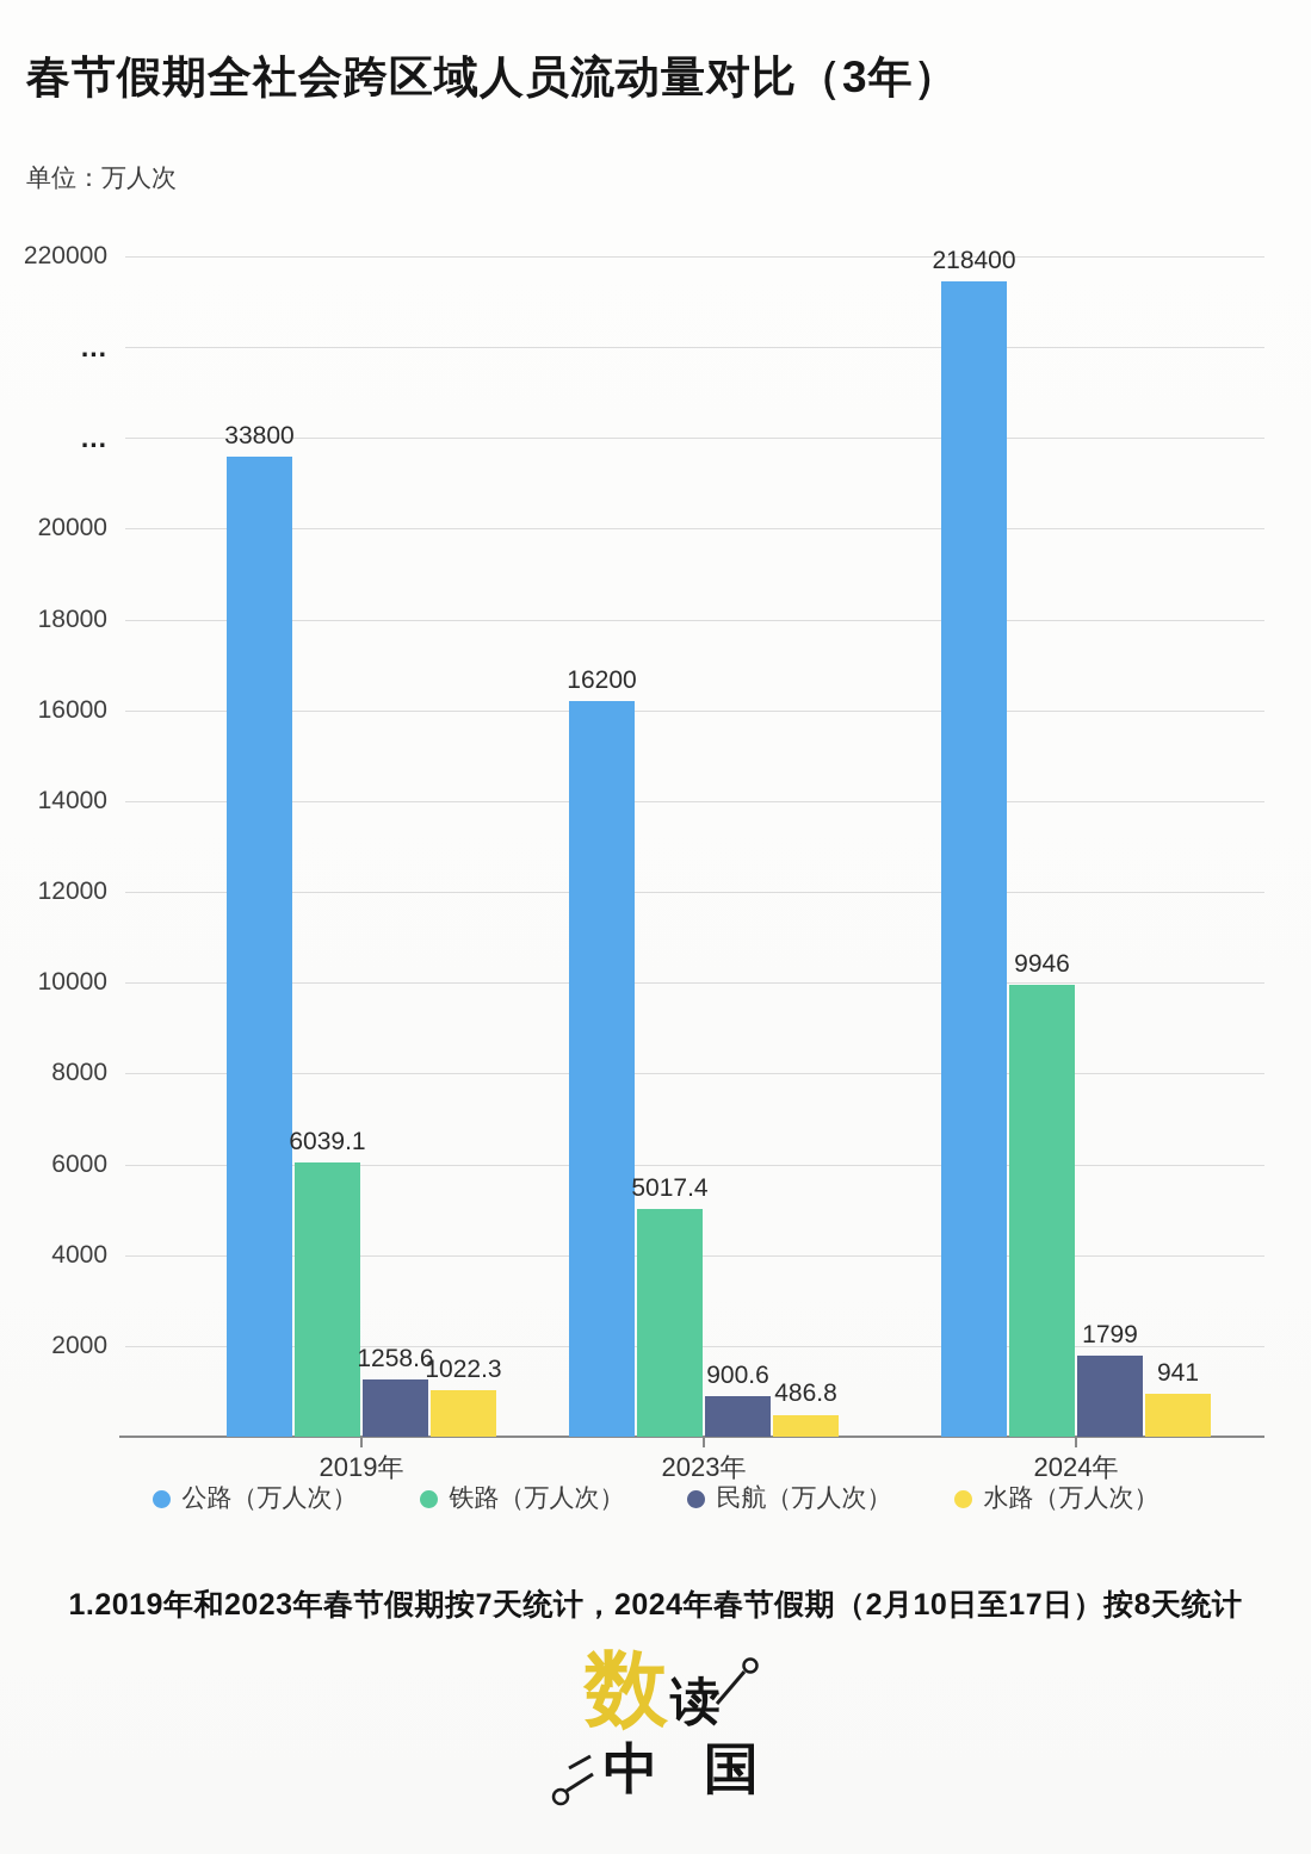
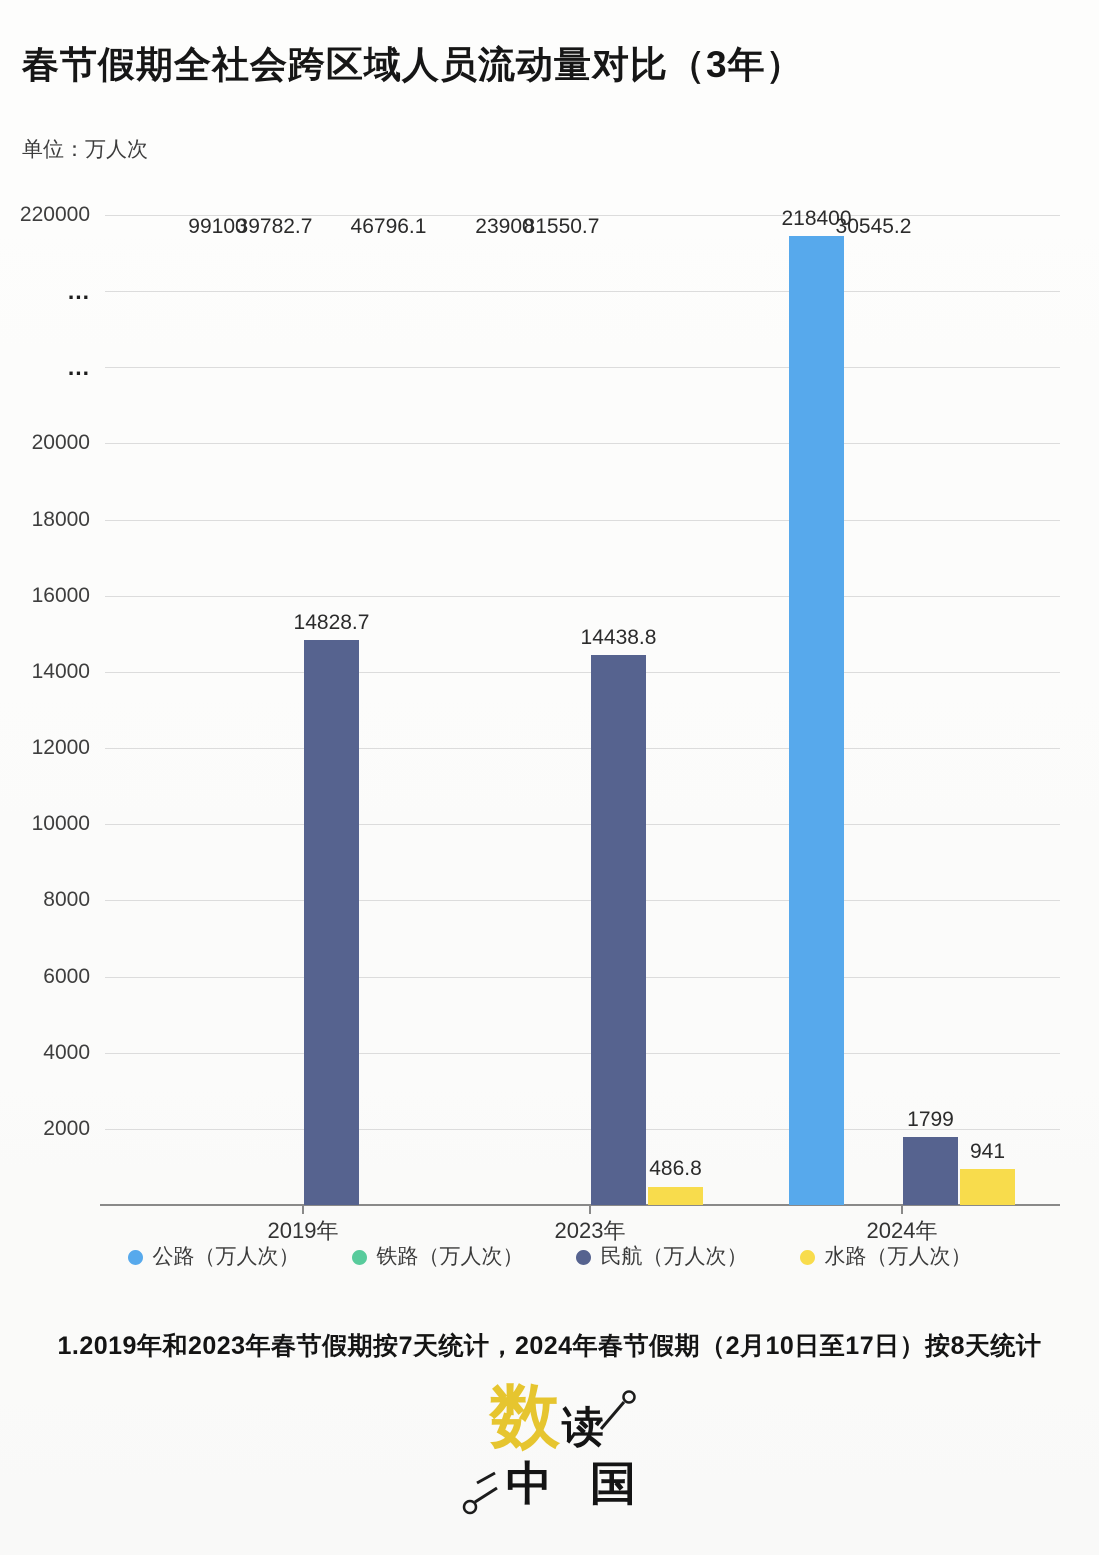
公路（万人次）/2019年: 33800 -> 99100
铁路（万人次）/2019年: 6039.1 -> 39782.7
民航（万人次）/2019年: 1258.6 -> 14828.7
水路（万人次）/2019年: 1022.3 -> 46796.1
公路（万人次）/2023年: 16200 -> 23900
铁路（万人次）/2023年: 5017.4 -> 81550.7
民航（万人次）/2023年: 900.6 -> 14438.8
铁路（万人次）/2024年: 9946 -> 30545.2
